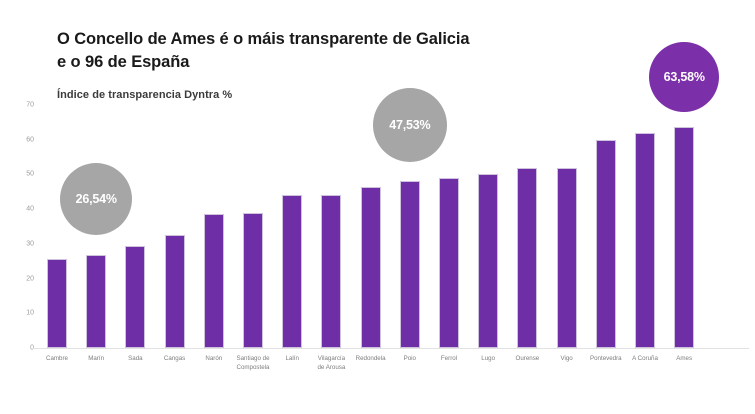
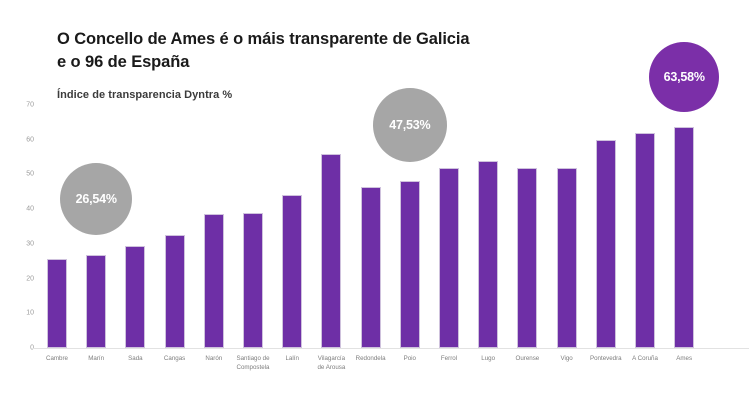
Vilagarcía de Arousa: 44 -> 56
Ferrol: 49 -> 52
Lugo: 50 -> 54
